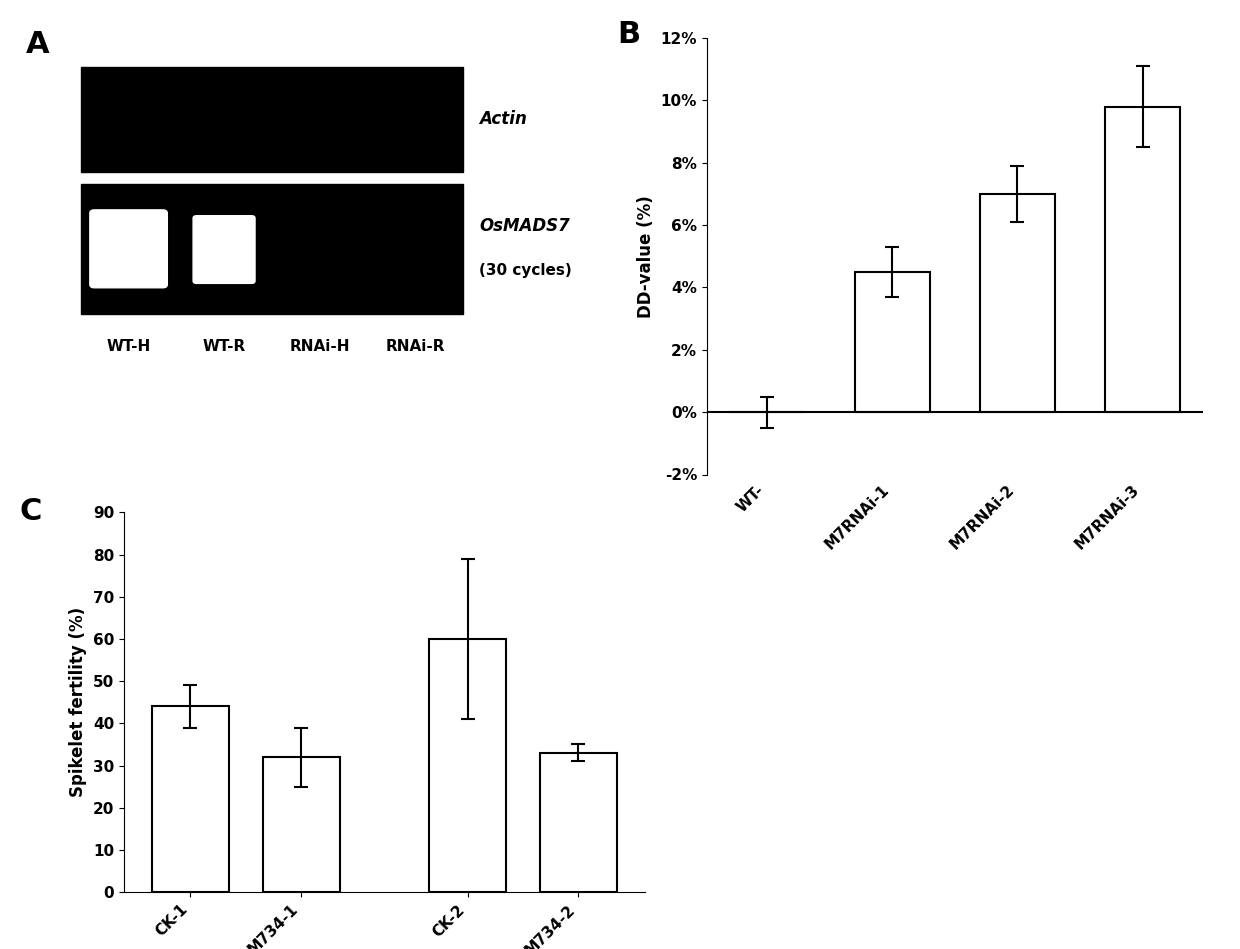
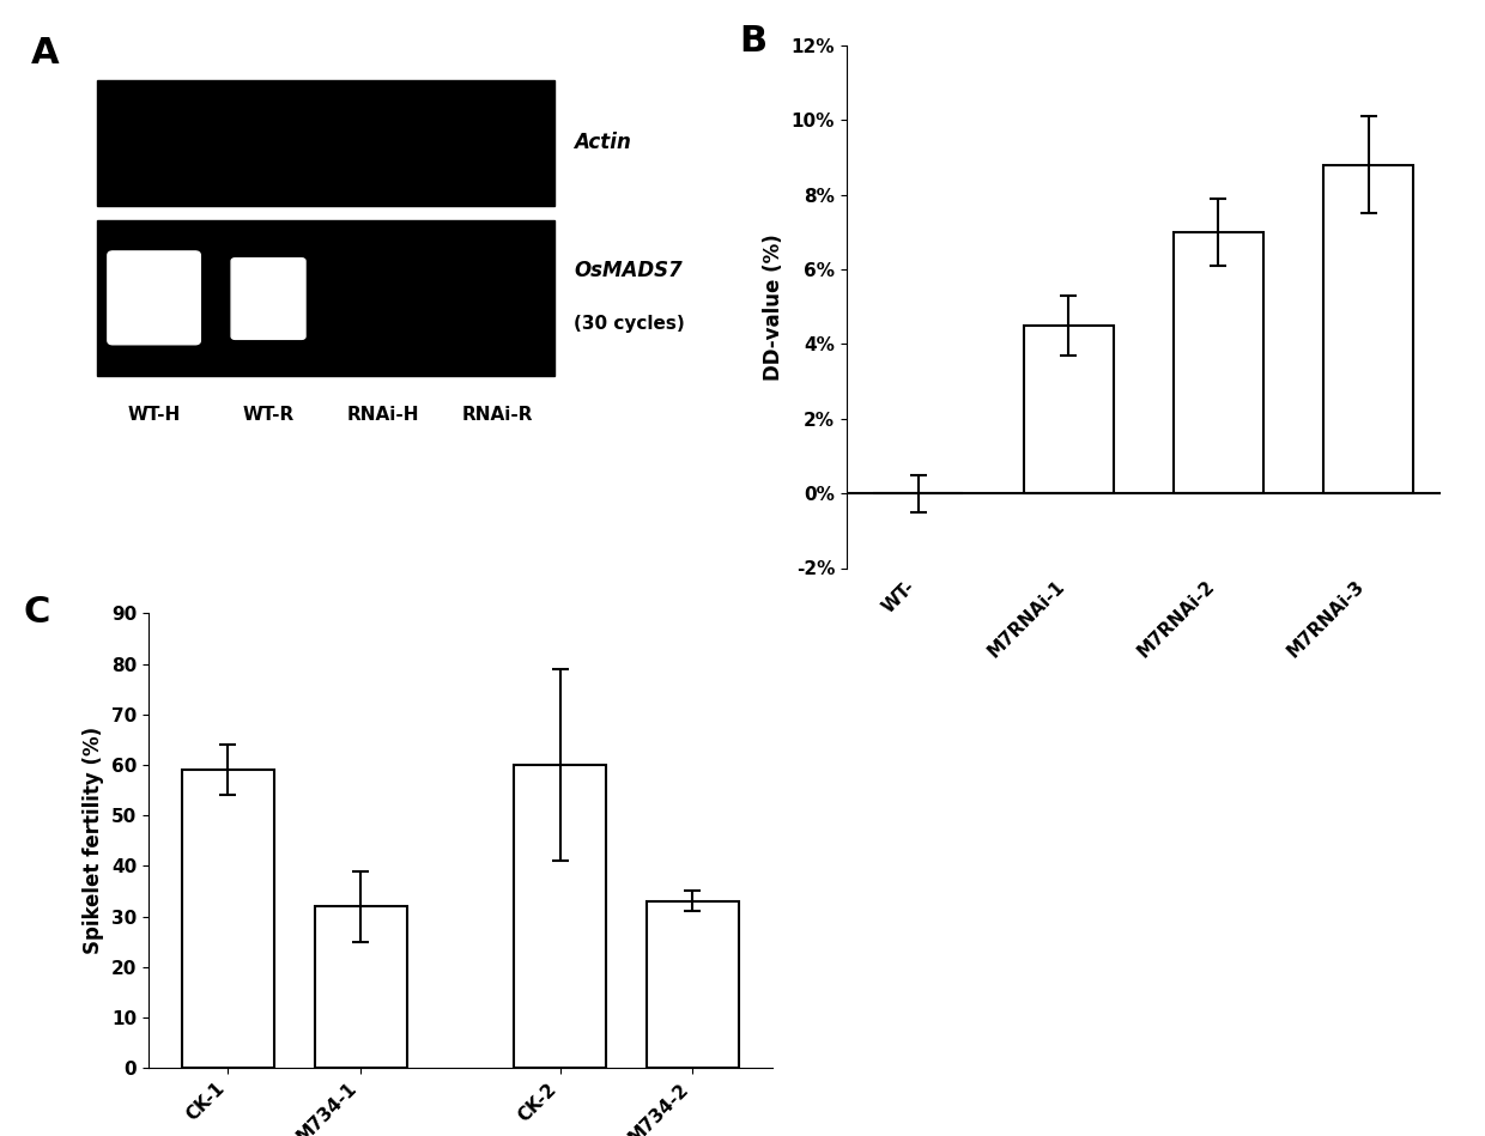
M7RNAi-3: 9.8% -> 8.8%
CK-1: 44 -> 59
